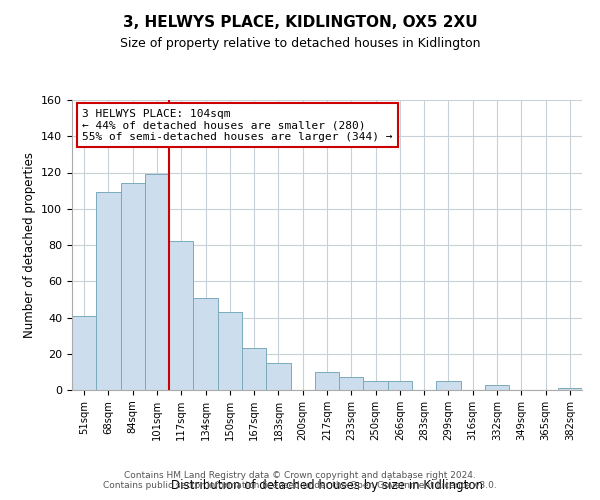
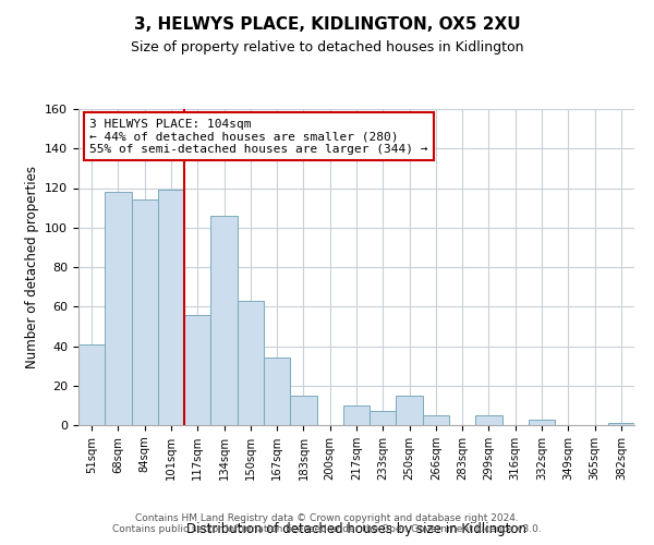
68sqm: 109 -> 118
117sqm: 82 -> 56
134sqm: 51 -> 106
150sqm: 43 -> 63
167sqm: 23 -> 34
250sqm: 5 -> 15
